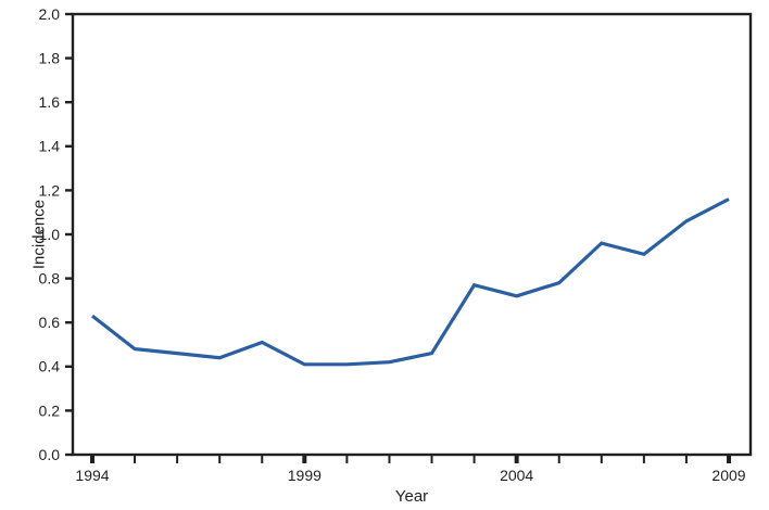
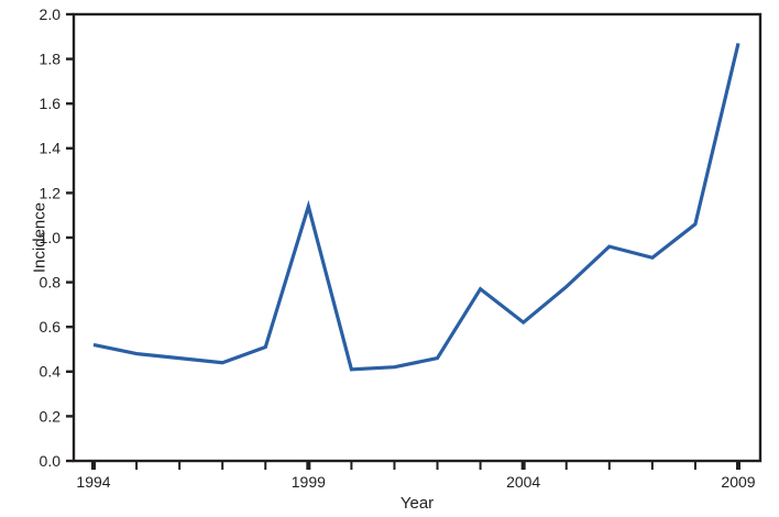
1994: 0.63 -> 0.52
1999: 0.41 -> 1.14
2004: 0.72 -> 0.62
2009: 1.16 -> 1.87
